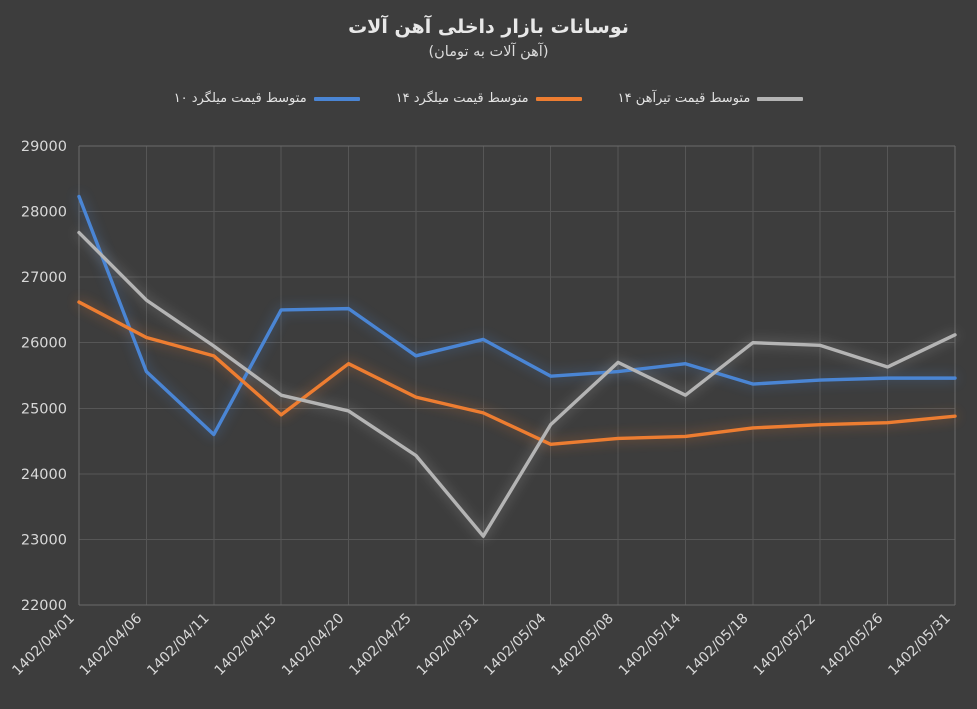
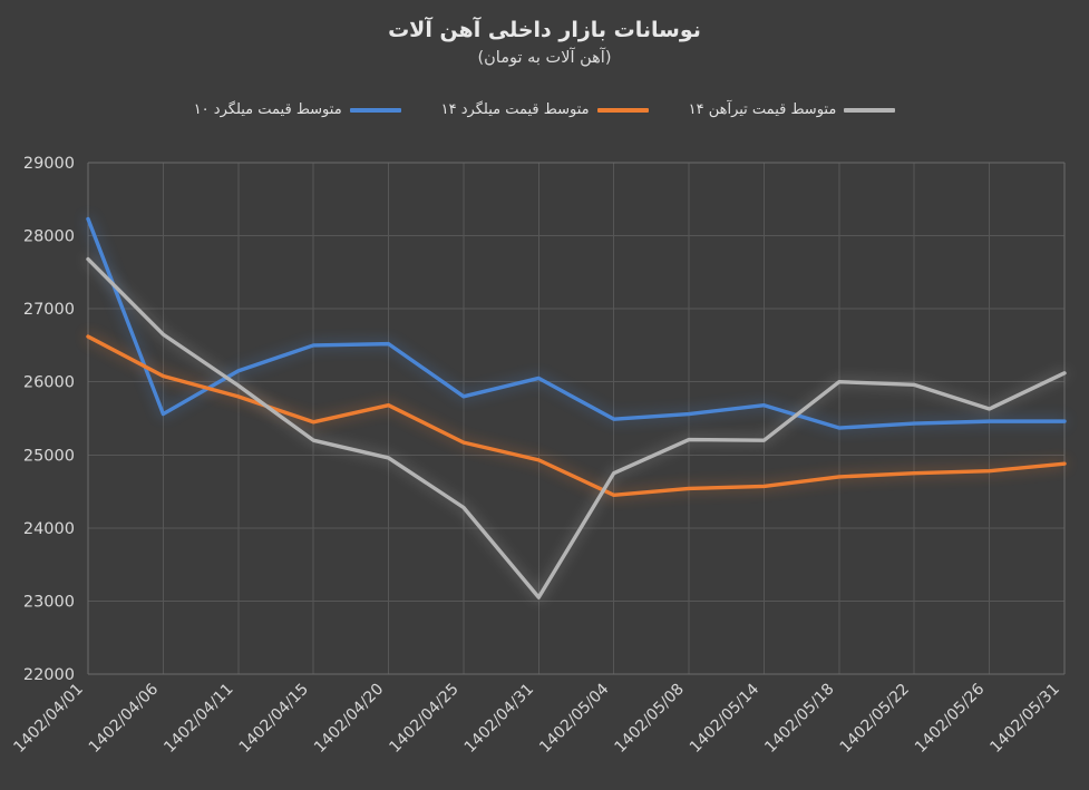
متوسط قیمت میلگرد ۱۰/1402/04/11: 24600 -> 26200
متوسط قیمت میلگرد ۱۴/1402/04/15: 24900 -> 25400
متوسط قیمت تیرآهن ۱۴/1402/05/08: 25700 -> 25200
